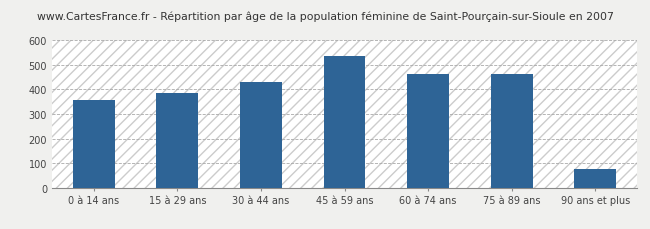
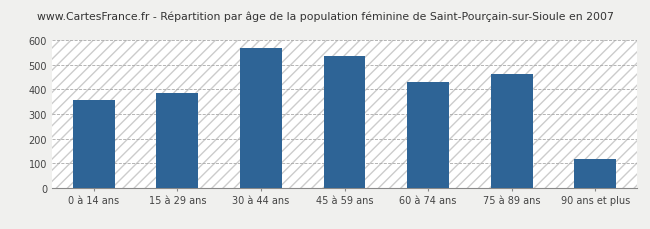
30 à 44 ans: 430 -> 570
60 à 74 ans: 462 -> 430
90 ans et plus: 76 -> 115
